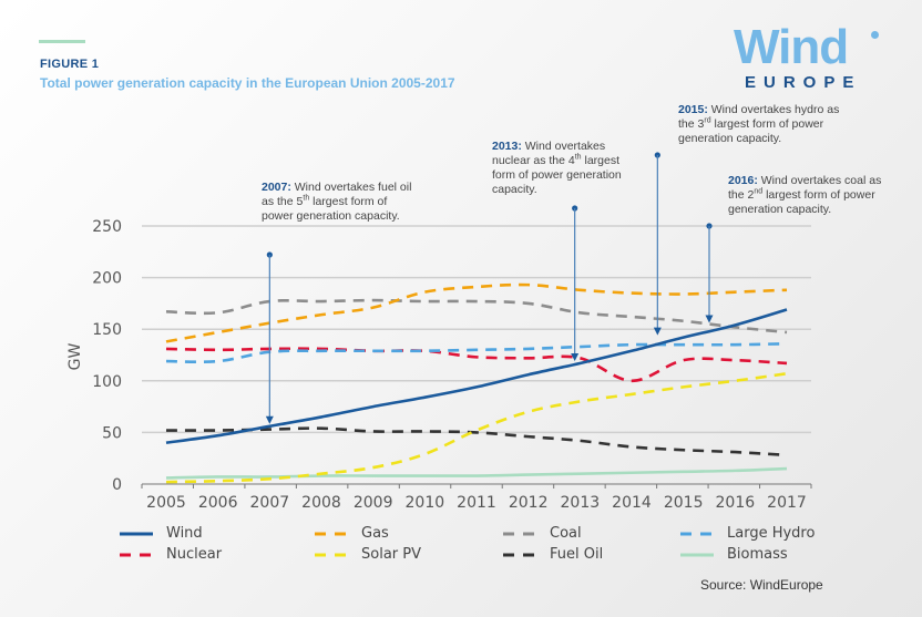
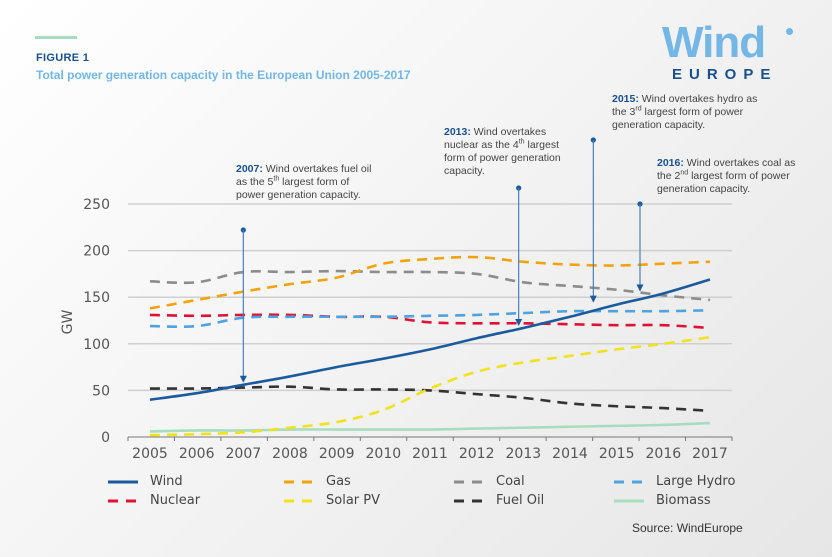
Nuclear/2014: 100 -> 120
